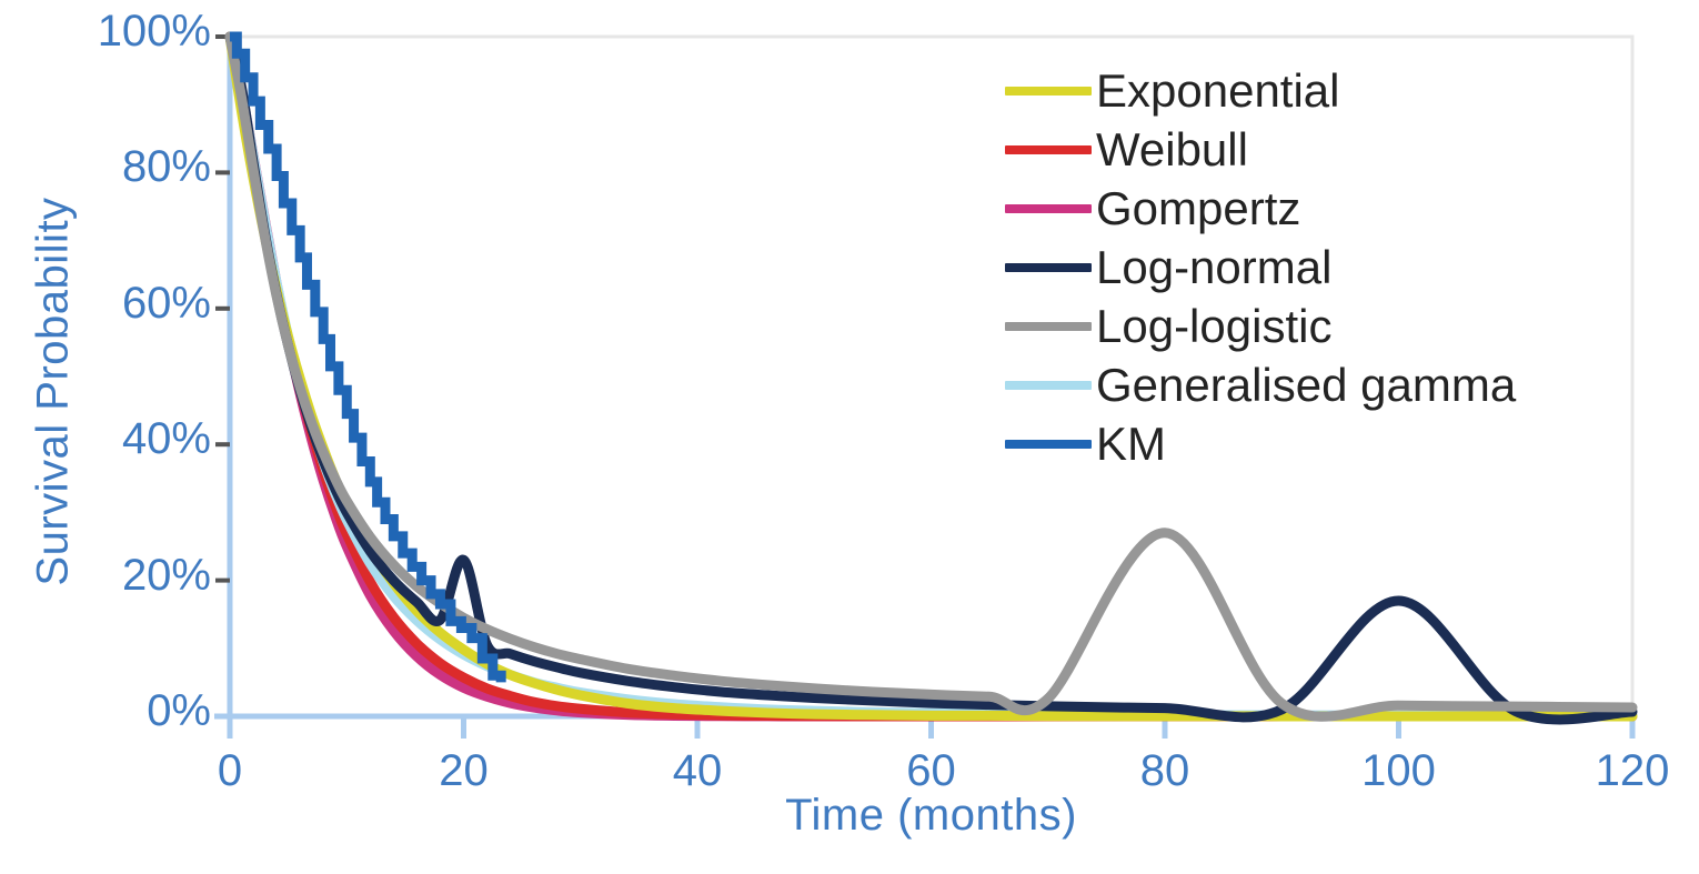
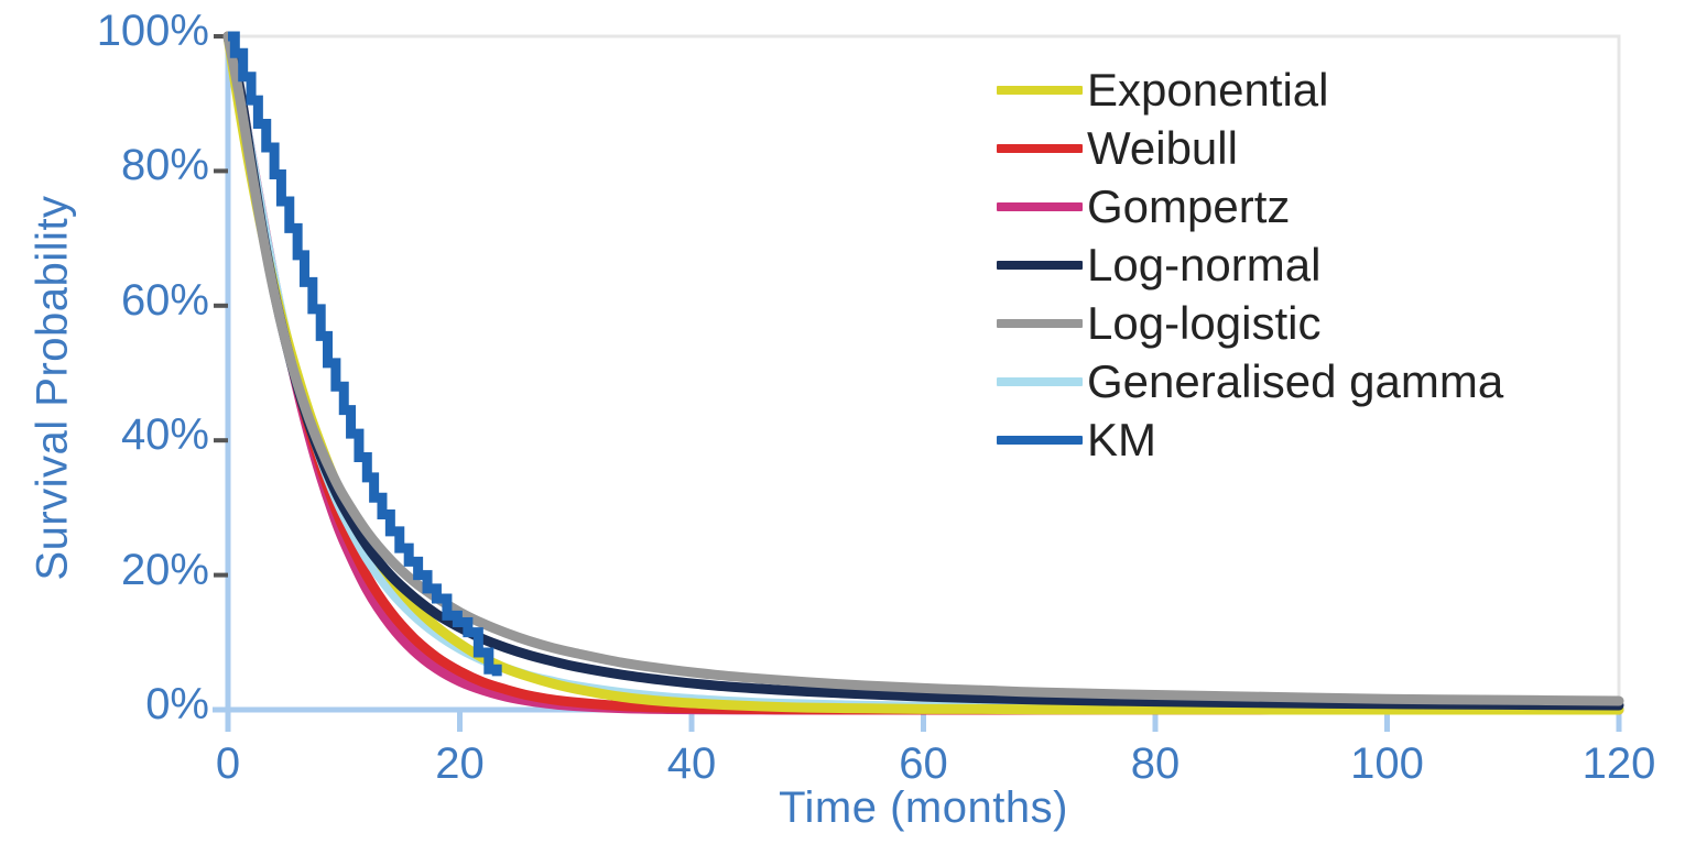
Log-normal/20: 23% -> 12%
Log-logistic/80: 27% -> 2%
Log-normal/100: 17% -> 1%
